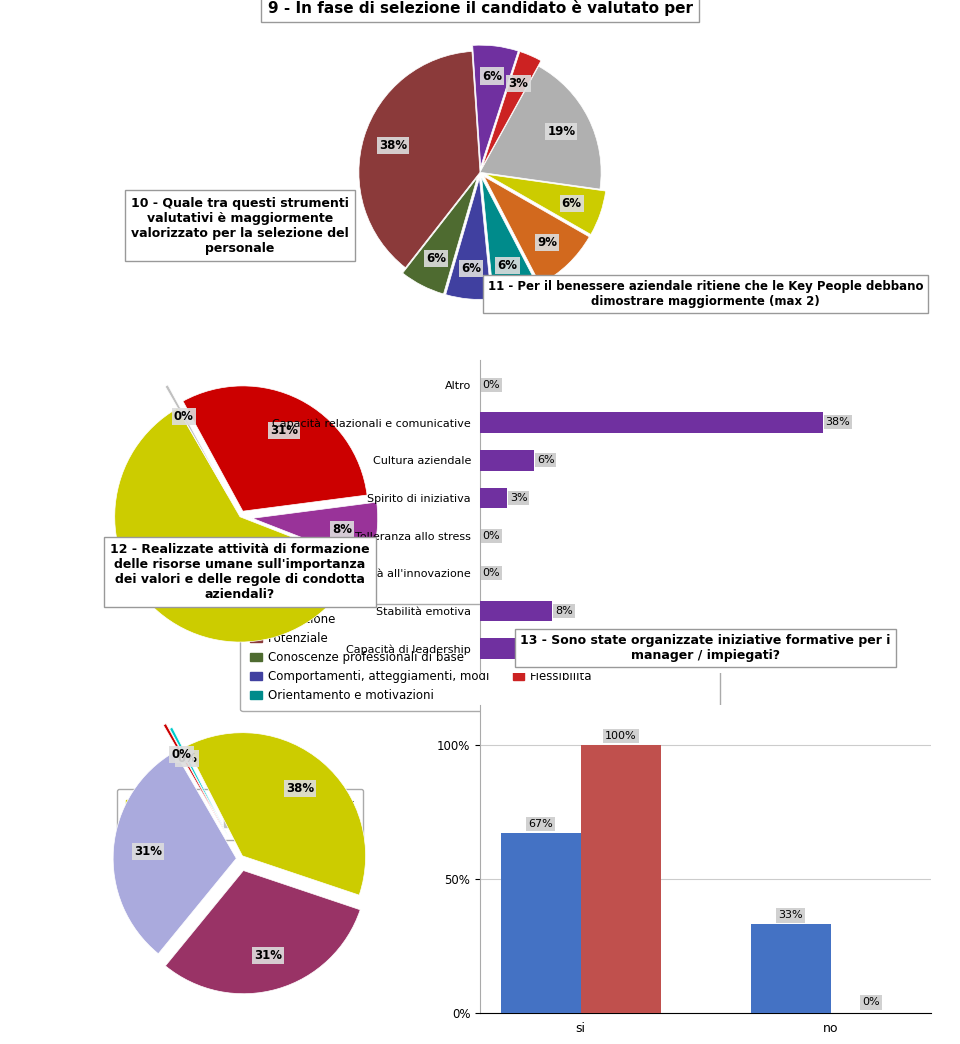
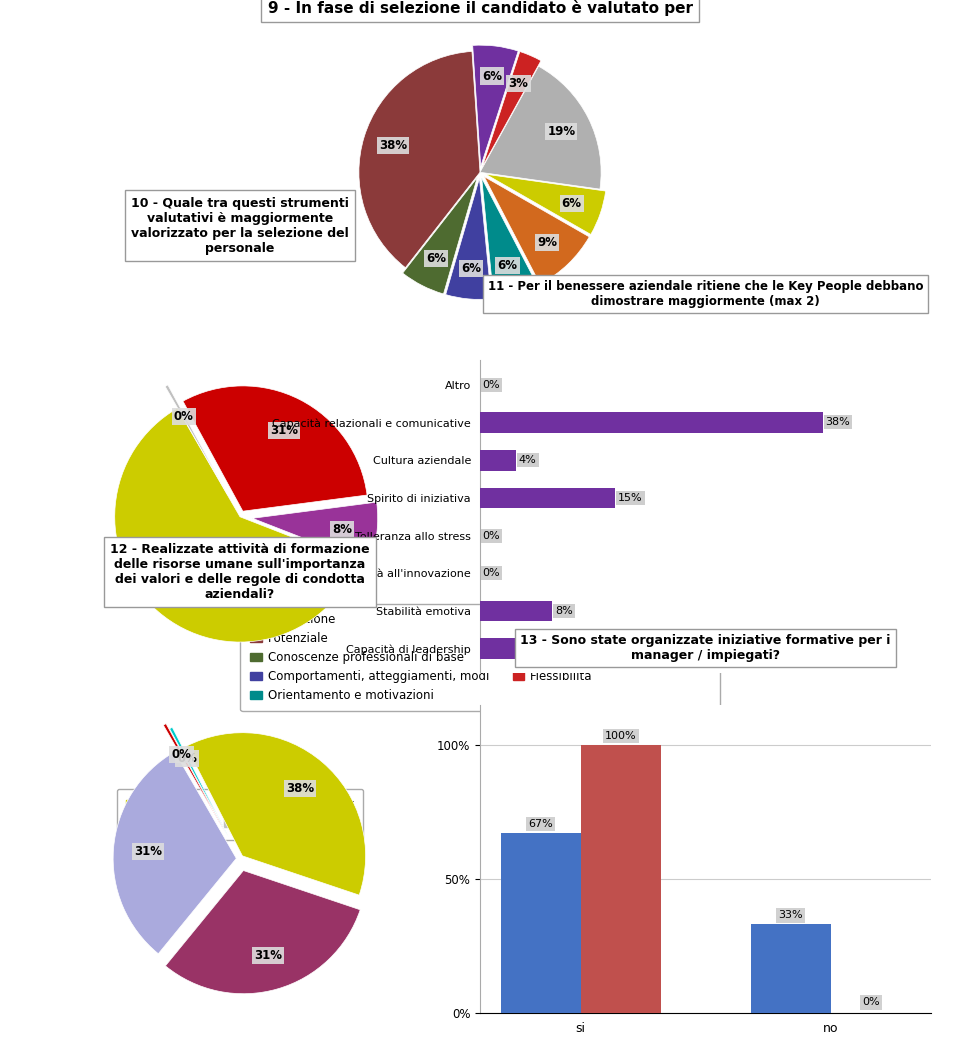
Cultura aziendale: 6% -> 4%
Spirito di iniziativa: 3% -> 15%
